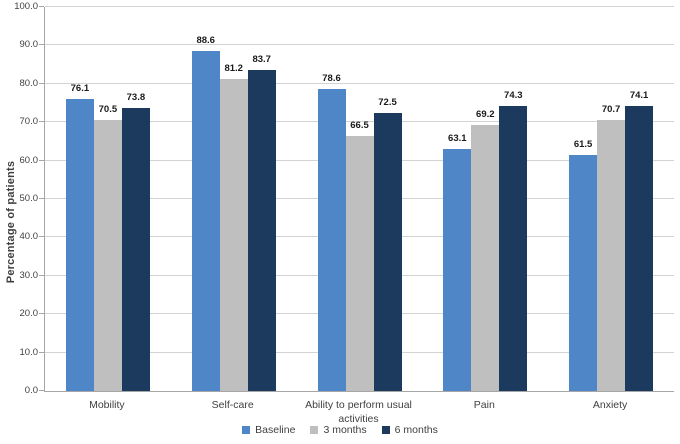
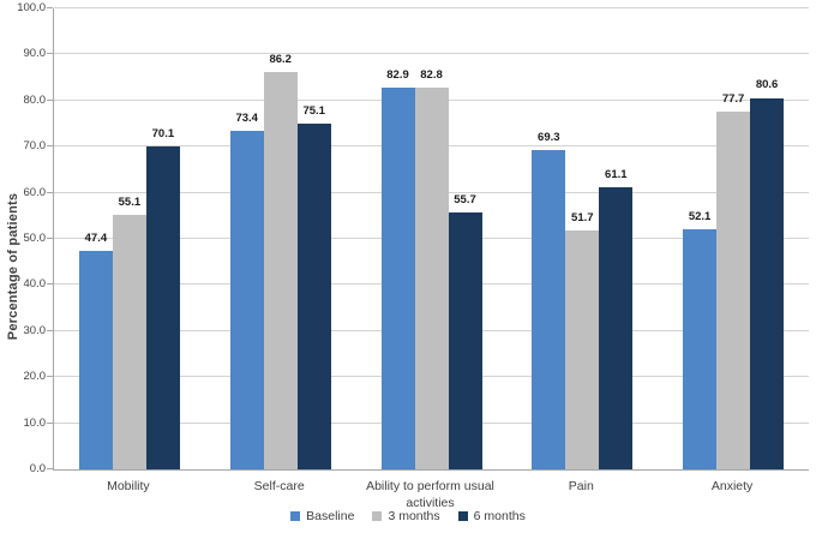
Baseline/Mobility: 76.1 -> 47.4
3 months/Mobility: 70.5 -> 55.1
6 months/Mobility: 73.8 -> 70.1
Baseline/Self-care: 88.6 -> 73.4
3 months/Self-care: 81.2 -> 86.2
6 months/Self-care: 83.7 -> 75.1
Baseline/Ability to perform usual activities: 78.6 -> 82.9
3 months/Ability to perform usual activities: 66.5 -> 82.8
6 months/Ability to perform usual activities: 72.5 -> 55.7
Baseline/Pain: 63.1 -> 69.3
3 months/Pain: 69.2 -> 51.7
6 months/Pain: 74.3 -> 61.1
Baseline/Anxiety: 61.5 -> 52.1
3 months/Anxiety: 70.7 -> 77.7
6 months/Anxiety: 74.1 -> 80.6
